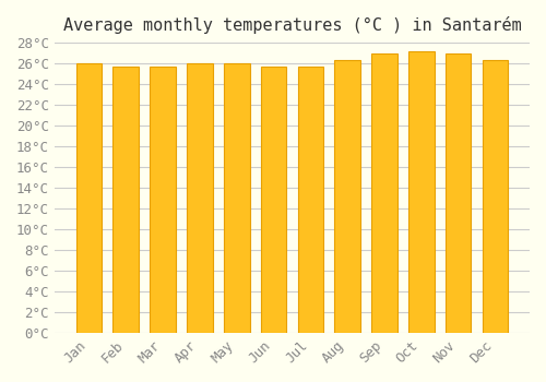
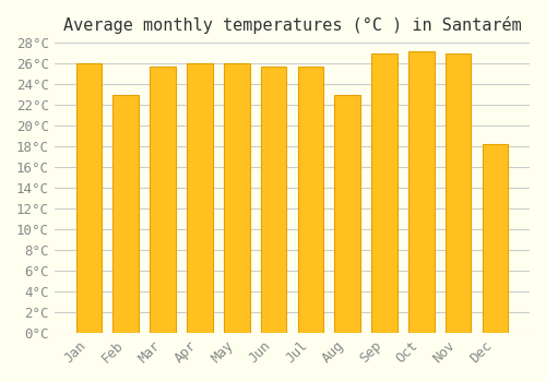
Feb: 25.7°C -> 23.0°C
Aug: 26.3°C -> 23.0°C
Dec: 26.3°C -> 18.2°C
